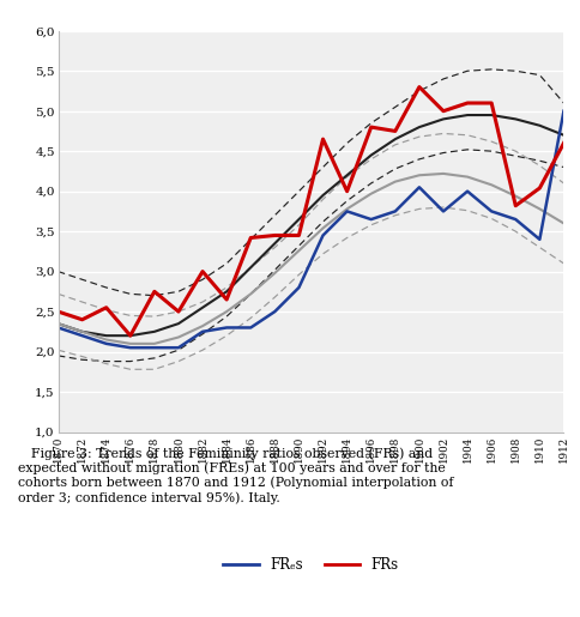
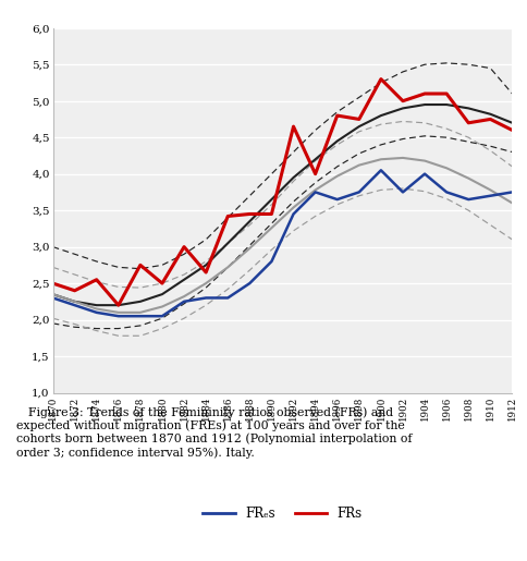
FRs/1908: 3,82 -> 4,70
FRs/1910: 4,04 -> 4,75
FRₑs/1910: 3,40 -> 3,70
FRₑs/1912: 5,00 -> 3,75
